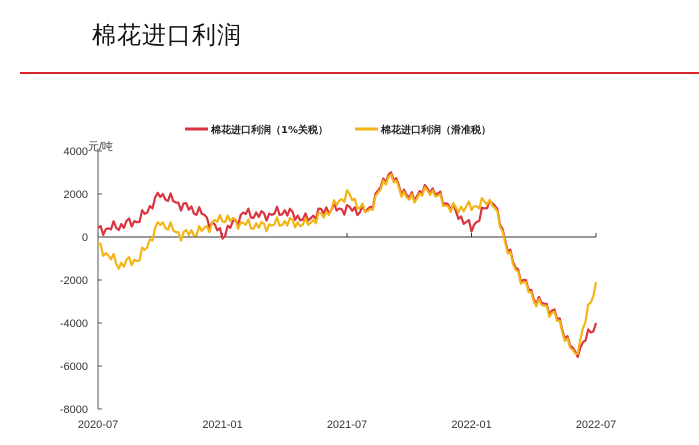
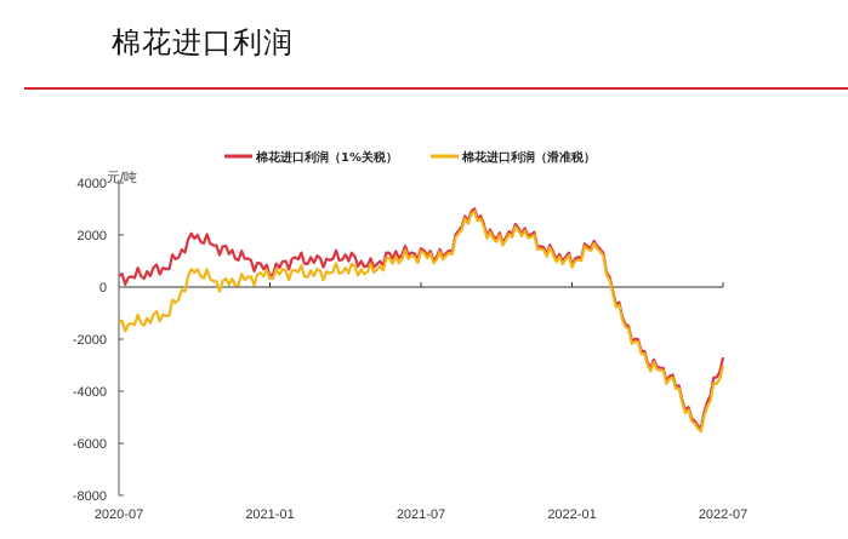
棉花进口利润（滑准税）/2020-07: -400 -> -1500
棉花进口利润（1%关税）/2021-01: 100 -> 600
棉花进口利润（滑准税）/2021-01: 900 -> 500
棉花进口利润（滑准税）/2021-07: 2000 -> 1200
棉花进口利润（1%关税）/2022-01: 400 -> 1000
棉花进口利润（滑准税）/2022-01: 1400 -> 900
棉花进口利润（1%关税）/2022-07: -4000 -> -2700
棉花进口利润（滑准税）/2022-07: -2100 -> -3000
